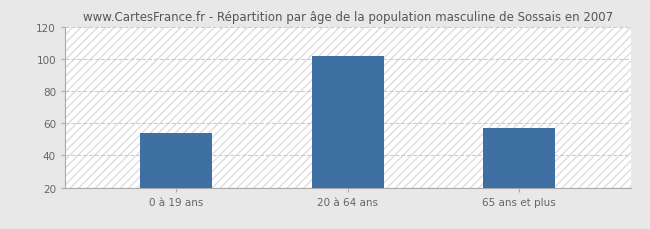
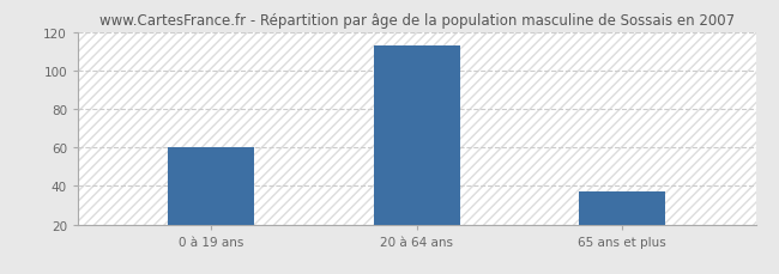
0 à 19 ans: 54 -> 60
20 à 64 ans: 102 -> 113
65 ans et plus: 57 -> 37
